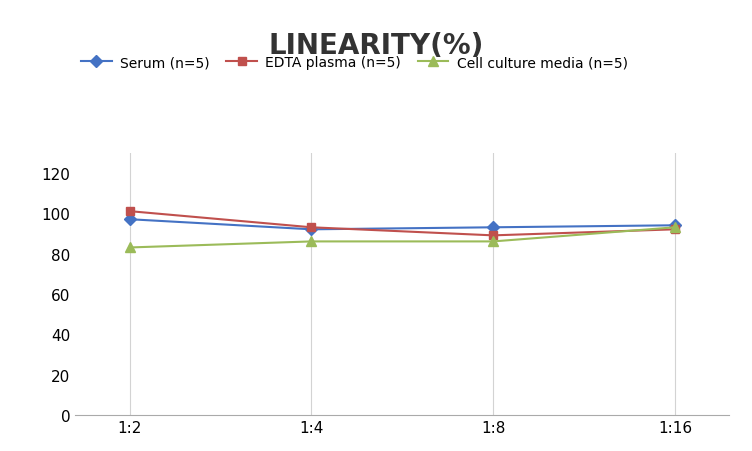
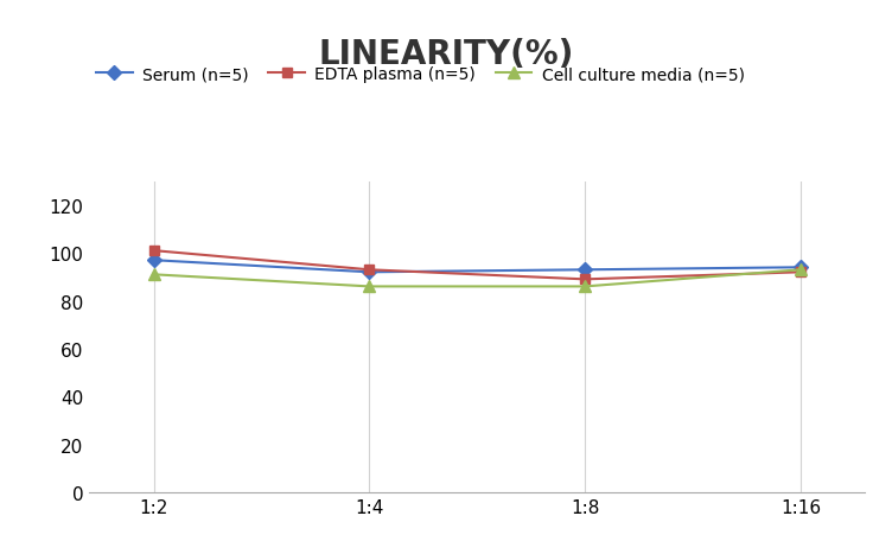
Cell culture media (n=5)/1:2: 83 -> 91
